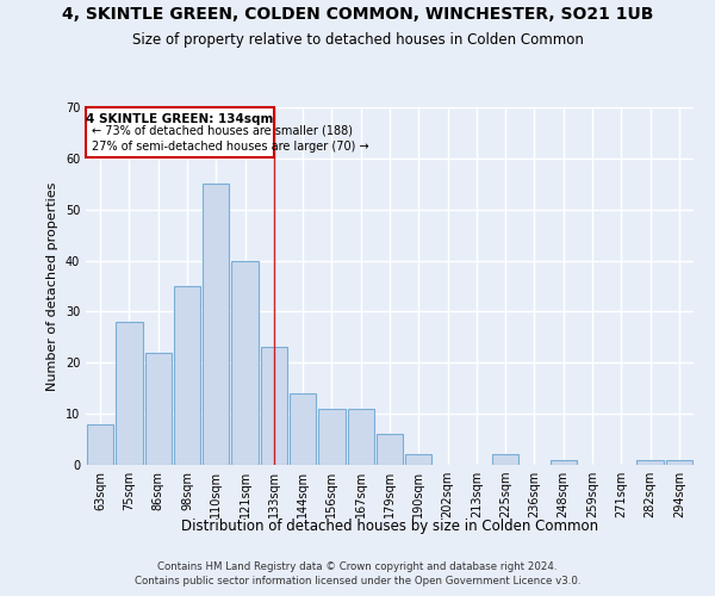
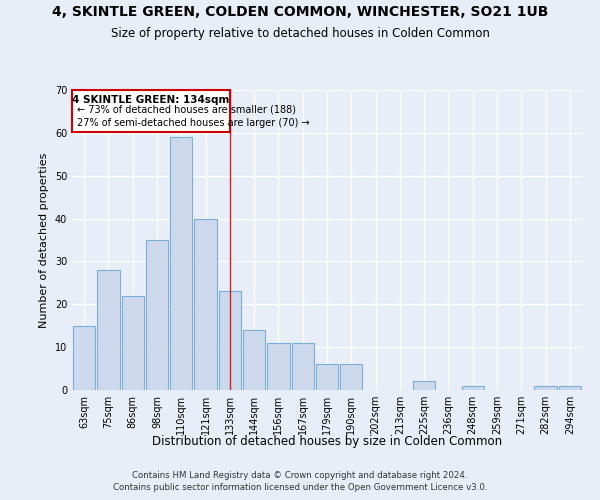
63sqm: 8 -> 15
110sqm: 55 -> 59
190sqm: 2 -> 6
